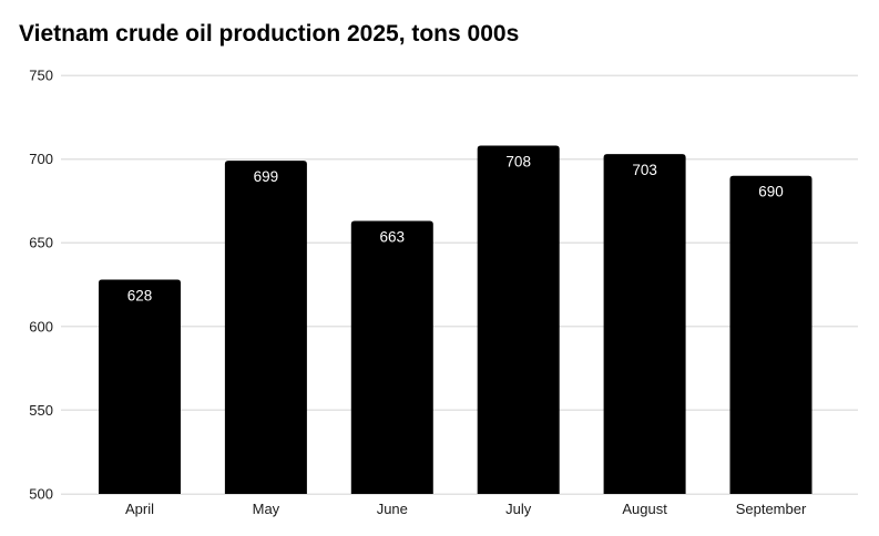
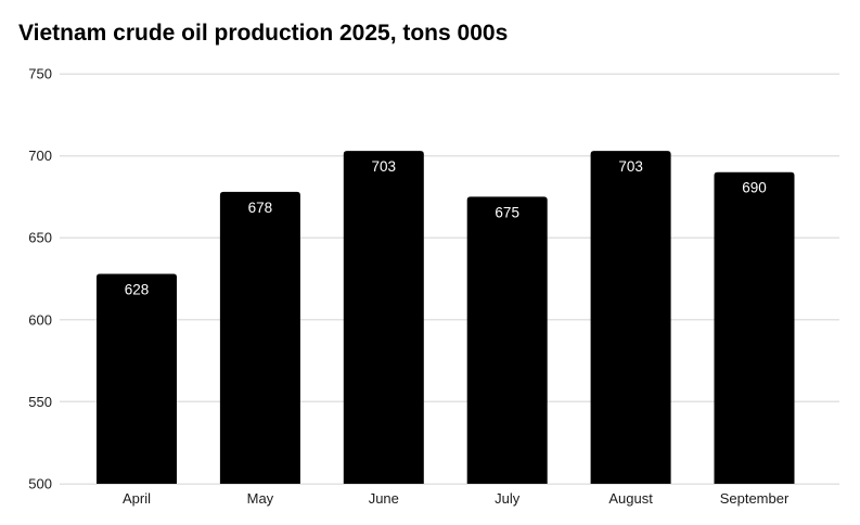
May: 699 -> 678
June: 663 -> 703
July: 708 -> 675
